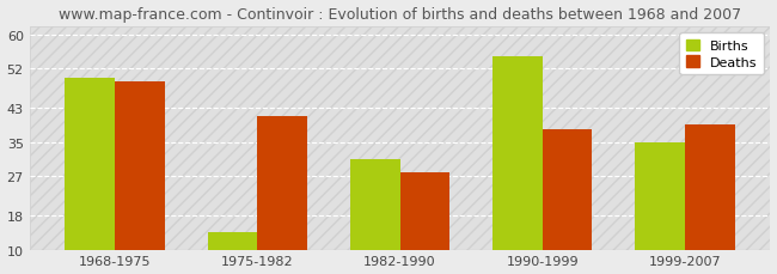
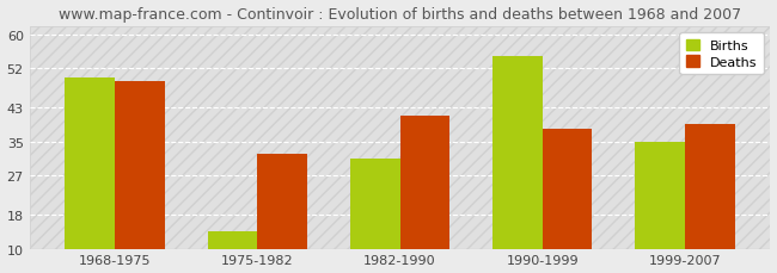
Deaths/1975-1982: 41 -> 32
Deaths/1982-1990: 28 -> 41
